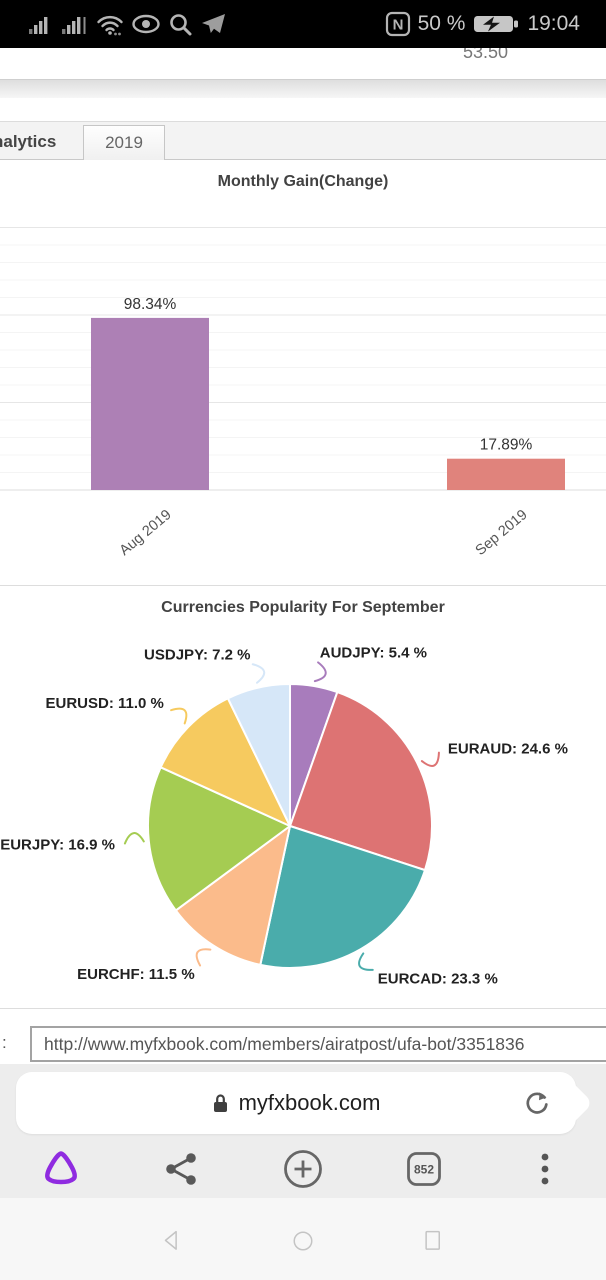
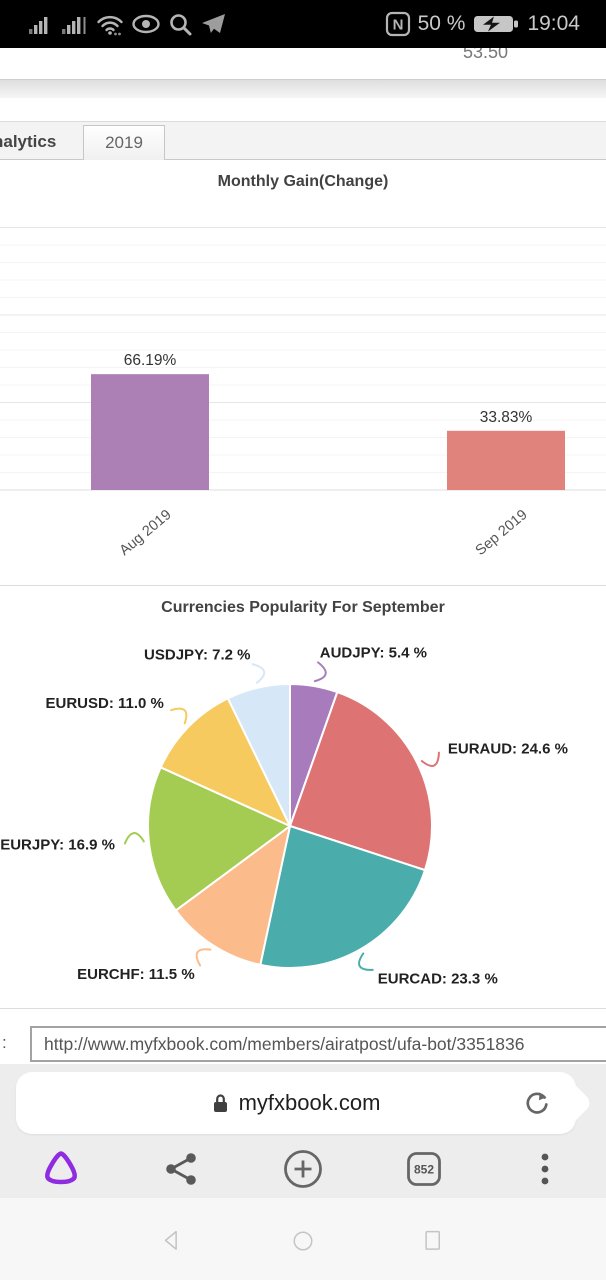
Monthly Gain(Change)/Aug 2019: 98.34% -> 66.19%
Monthly Gain(Change)/Sep 2019: 17.89% -> 33.83%
